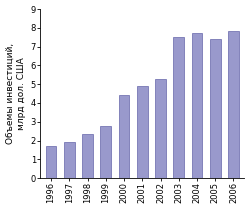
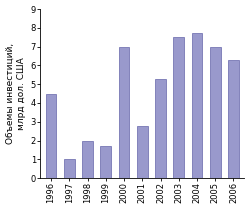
1996: 1.7 -> 4.5
1997: 1.9 -> 1.0
1998: 2.4 -> 2.0
1999: 2.8 -> 1.7
2000: 4.5 -> 7.0
2001: 4.9 -> 2.8
2005: 7.4 -> 7.0
2006: 7.8 -> 6.3
